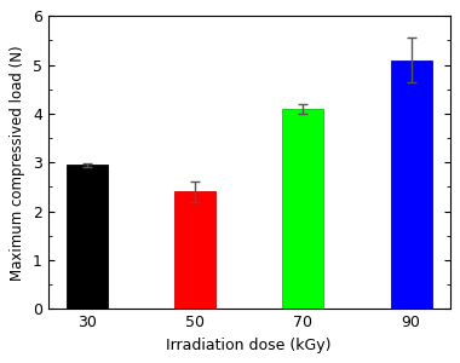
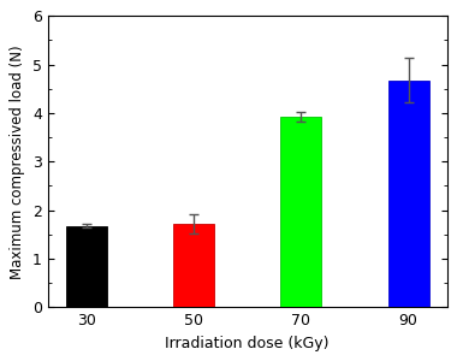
30: 2.95 -> 1.68
50: 2.40 -> 1.72
70: 4.10 -> 3.92
90: 5.10 -> 4.68
